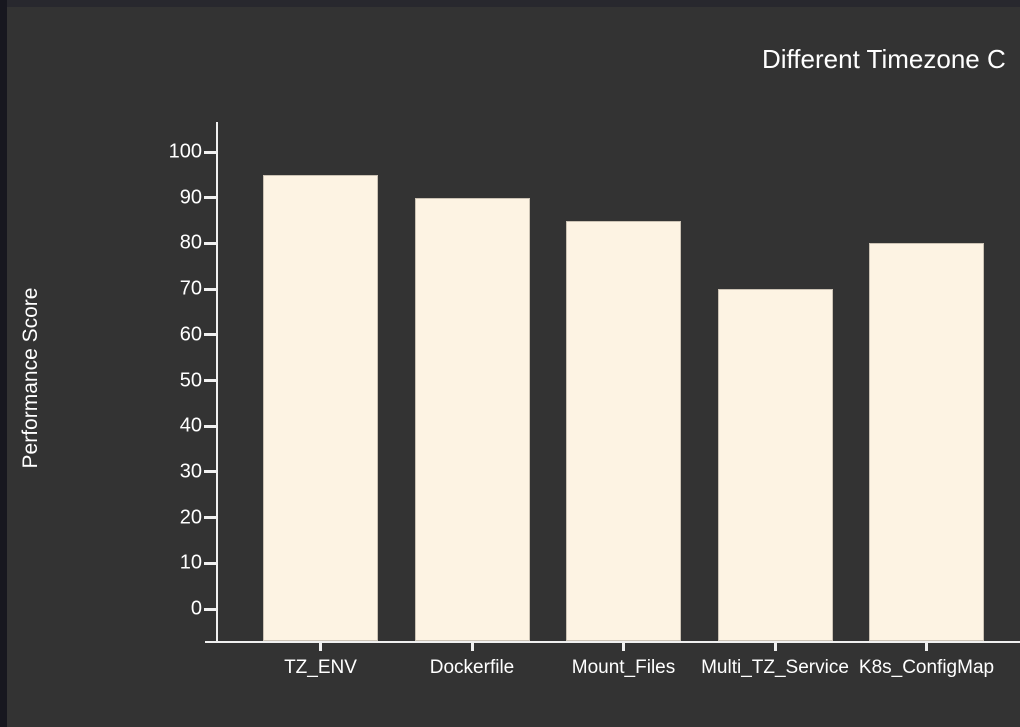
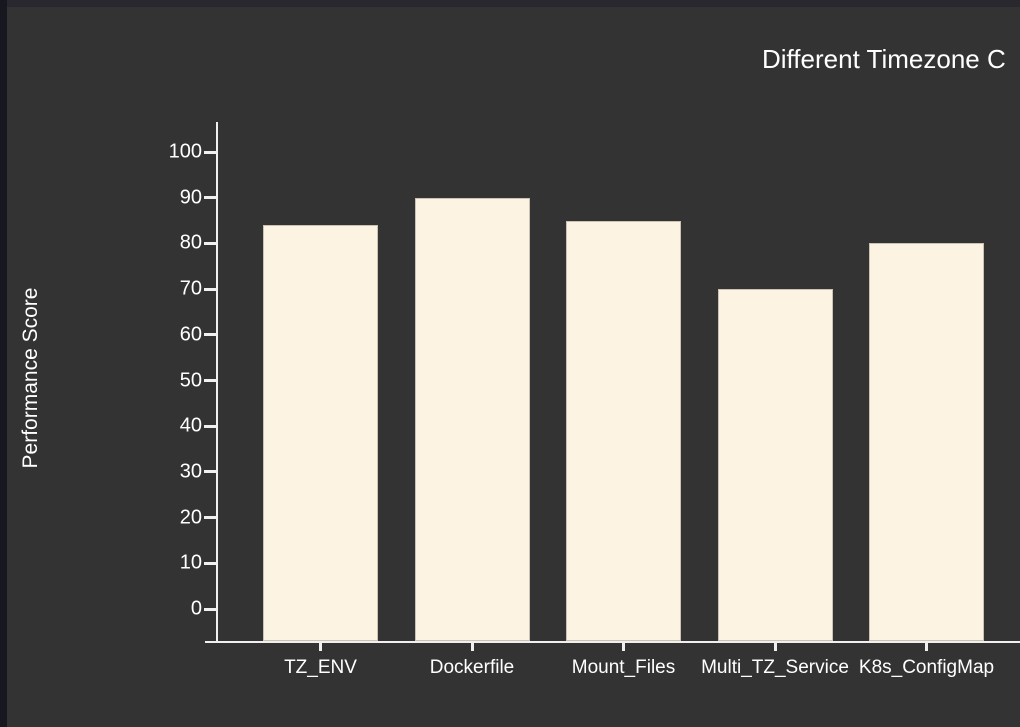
TZ_ENV: 95 -> 84
